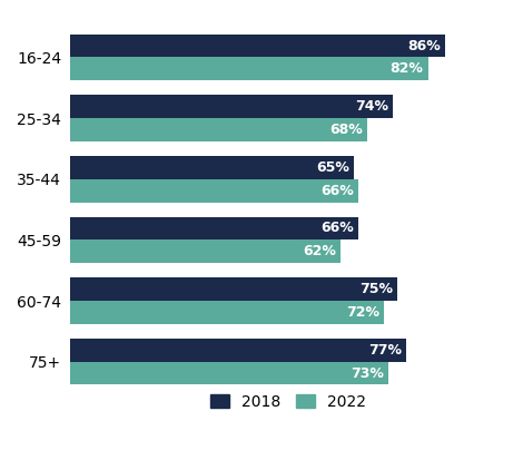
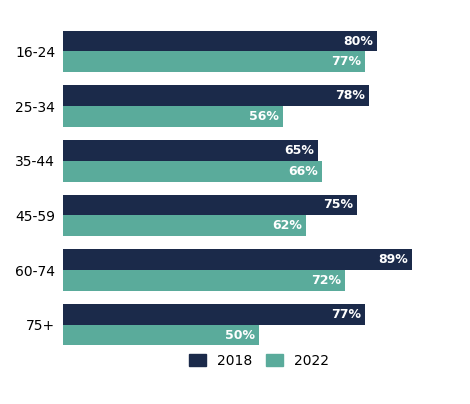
2018/16-24: 86% -> 80%
2022/16-24: 82% -> 77%
2018/25-34: 74% -> 78%
2022/25-34: 68% -> 56%
2018/45-59: 66% -> 75%
2018/60-74: 75% -> 89%
2022/75+: 73% -> 50%
